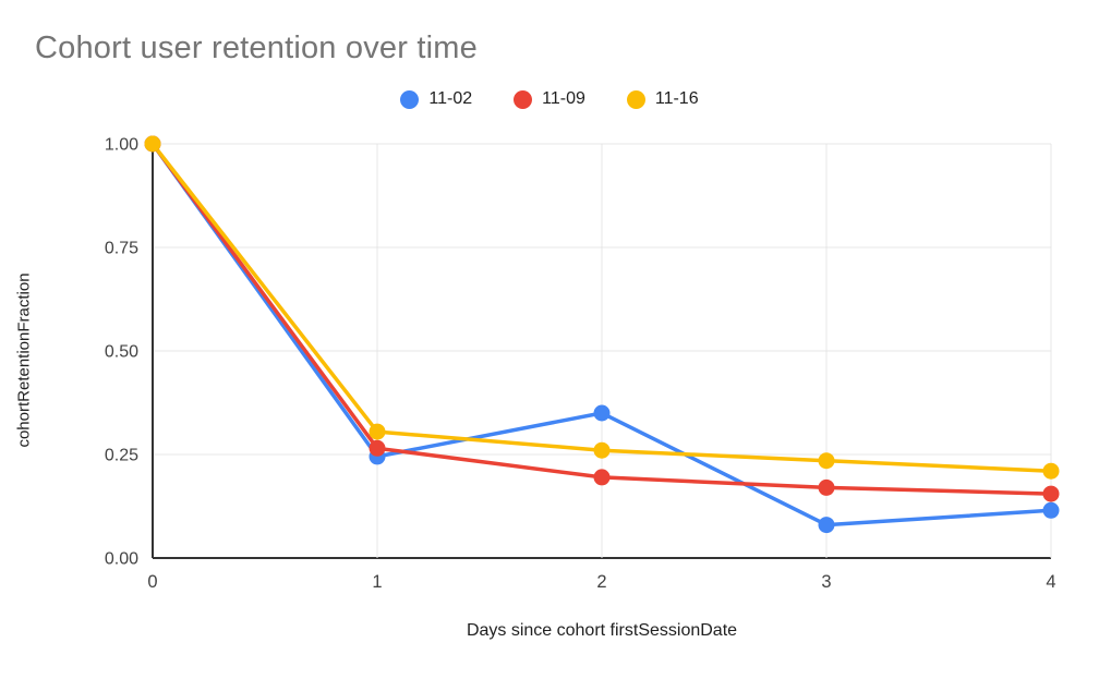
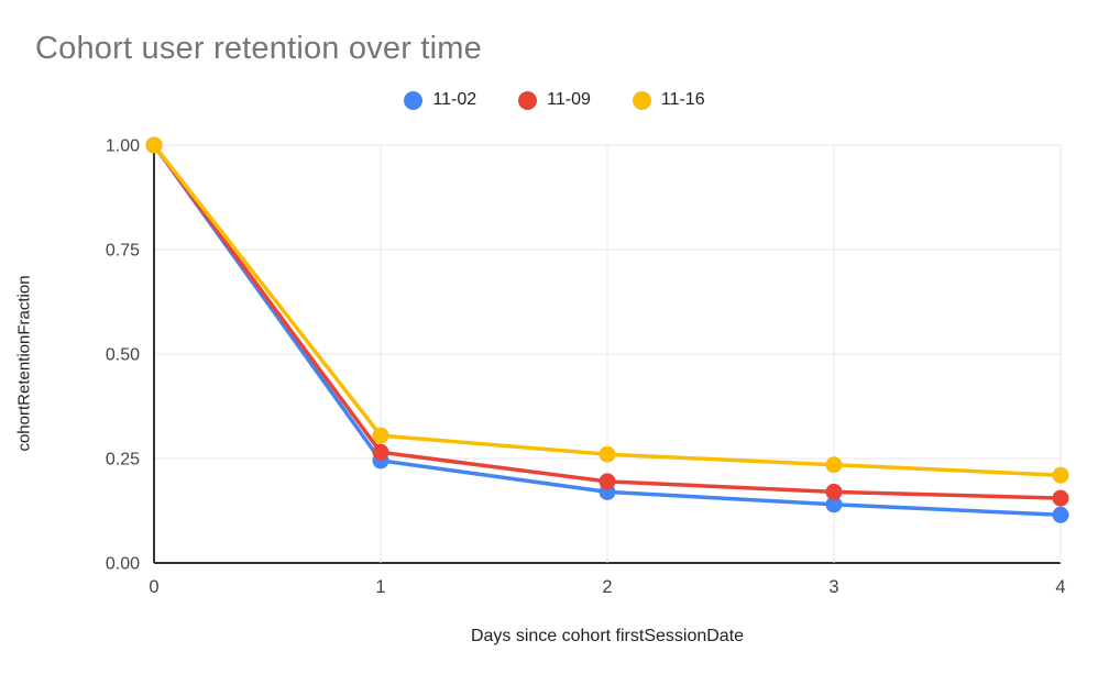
11-02/2: 0.35 -> 0.17
11-02/3: 0.08 -> 0.14
